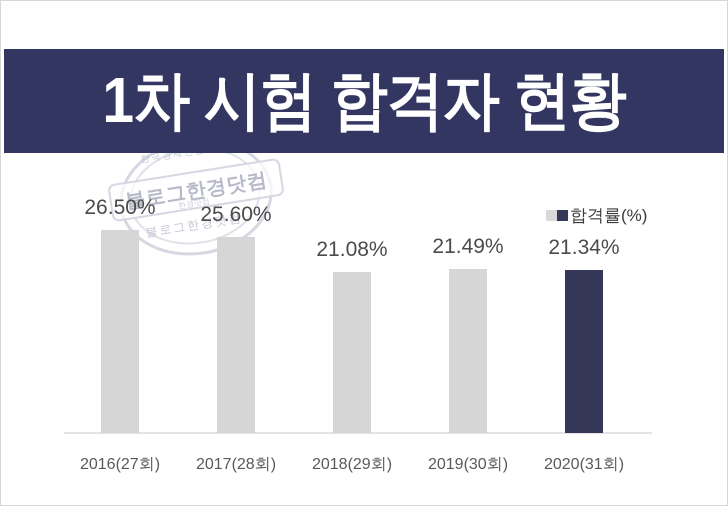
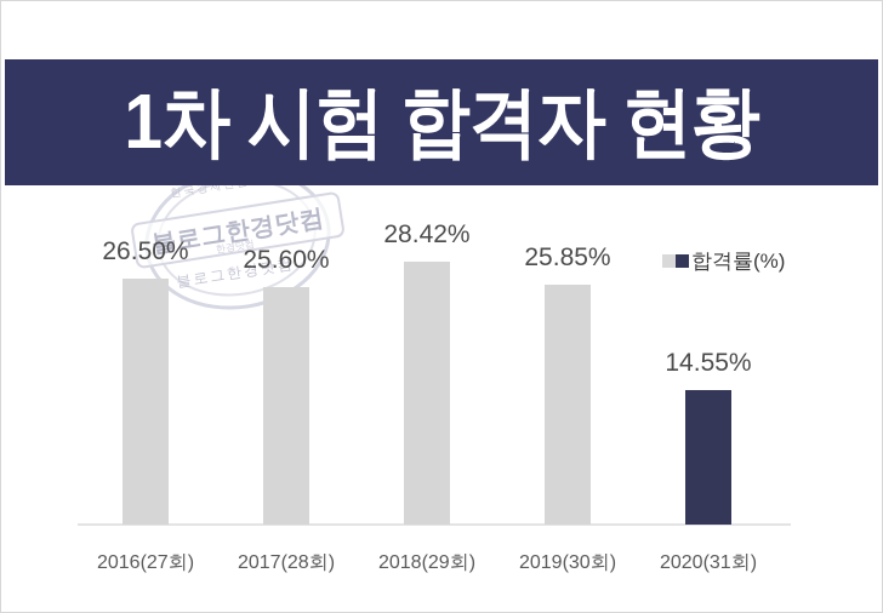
2018(29회): 21.08% -> 28.42%
2019(30회): 21.49% -> 25.85%
2020(31회): 21.34% -> 14.55%
